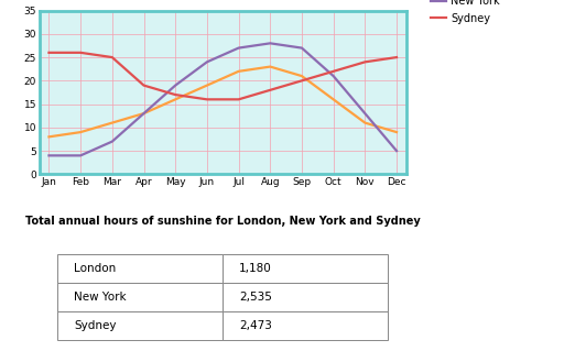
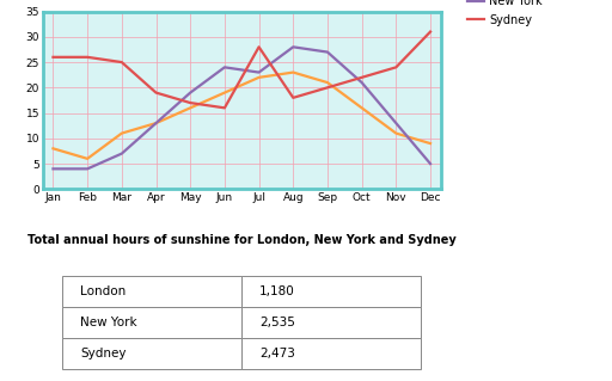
London/Feb: 9 -> 6
New York/Jul: 27 -> 23
Sydney/Jul: 16 -> 28
Sydney/Dec: 25 -> 31
